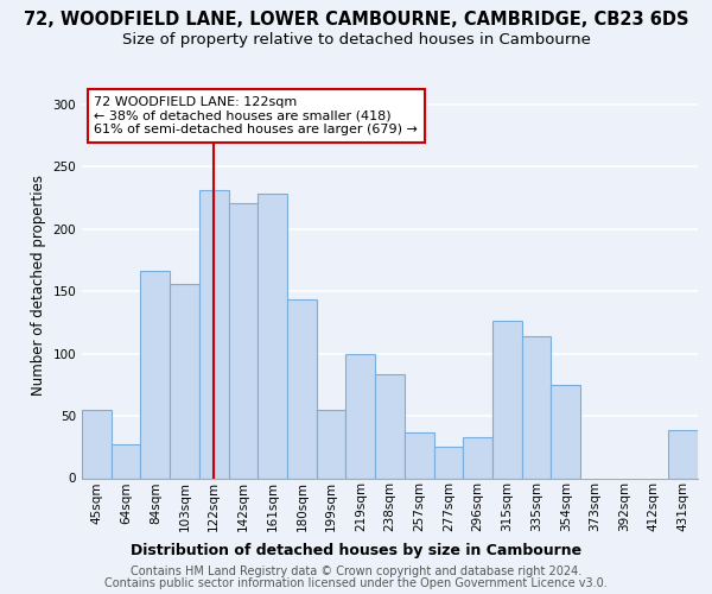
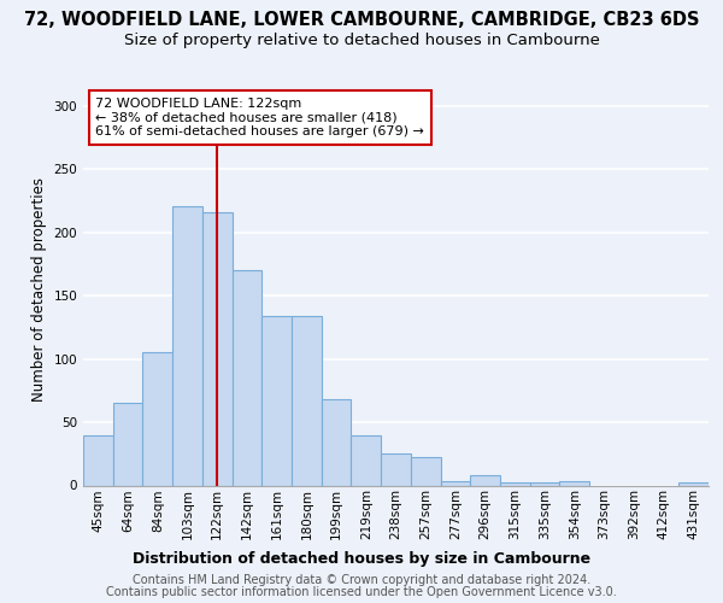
45sqm: 55 -> 40
64sqm: 27 -> 65
84sqm: 166 -> 105
103sqm: 156 -> 221
122sqm: 231 -> 216
142sqm: 221 -> 170
161sqm: 228 -> 134
180sqm: 144 -> 134
199sqm: 55 -> 68
219sqm: 100 -> 40
238sqm: 83 -> 25
257sqm: 37 -> 22
277sqm: 25 -> 3
296sqm: 33 -> 8
315sqm: 126 -> 2
335sqm: 114 -> 2
354sqm: 75 -> 3
431sqm: 39 -> 2
